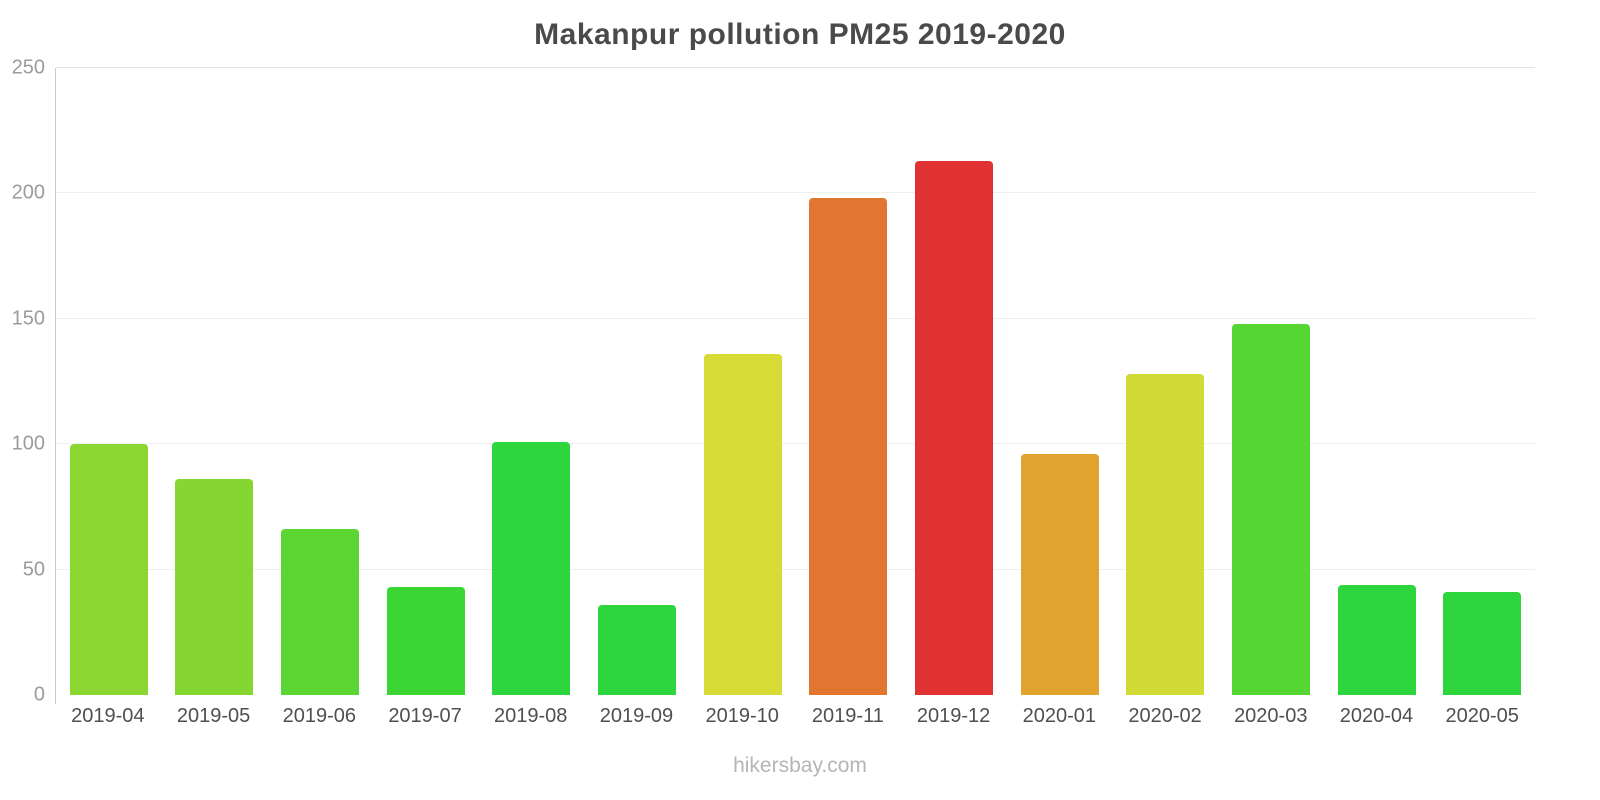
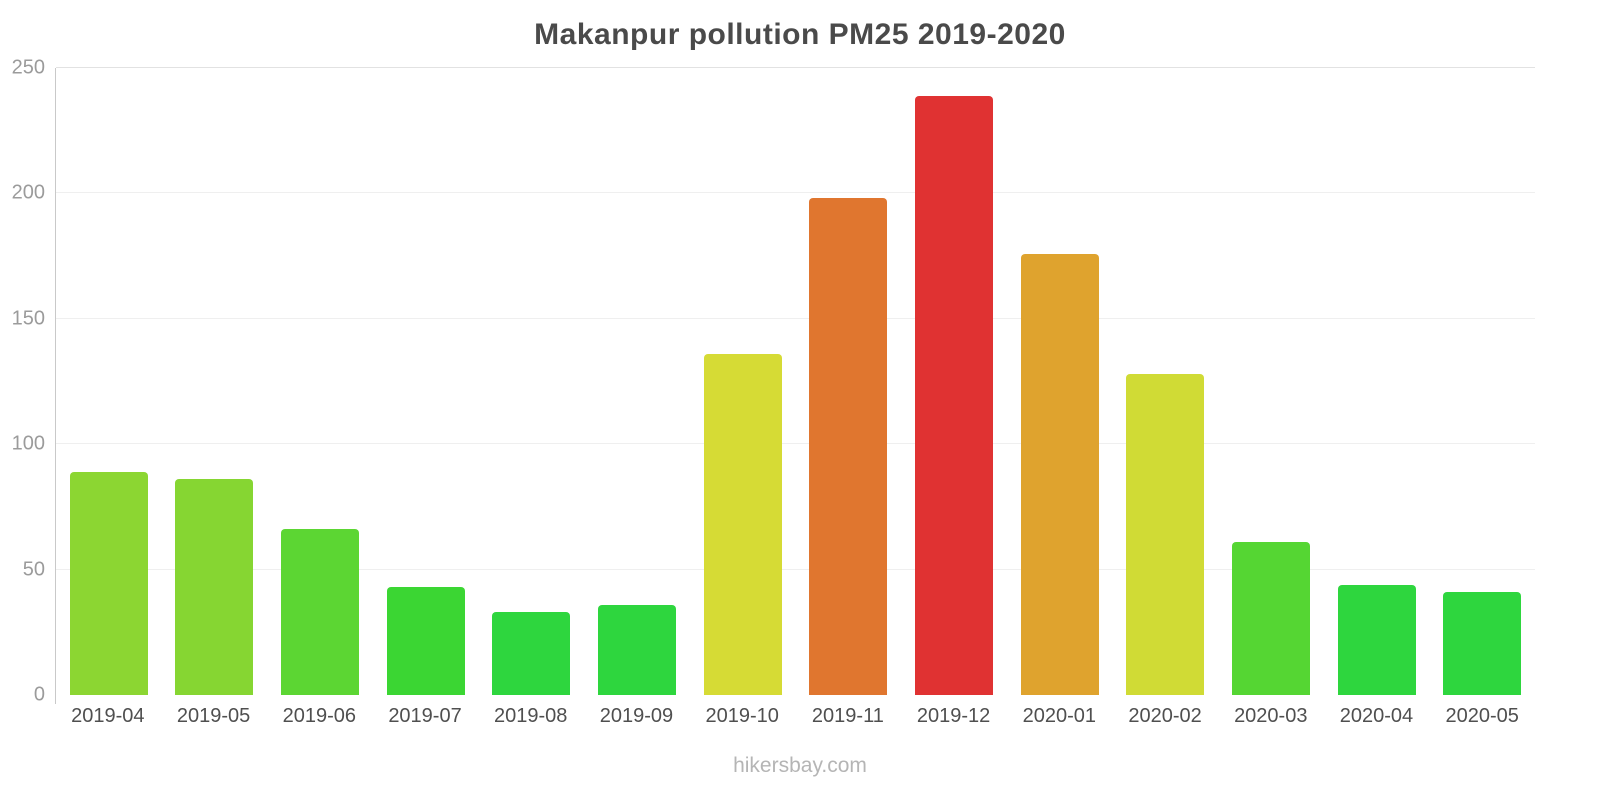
2019-04: 100 -> 89
2019-08: 101 -> 33
2019-12: 213 -> 239
2020-01: 96 -> 176
2020-03: 148 -> 61
